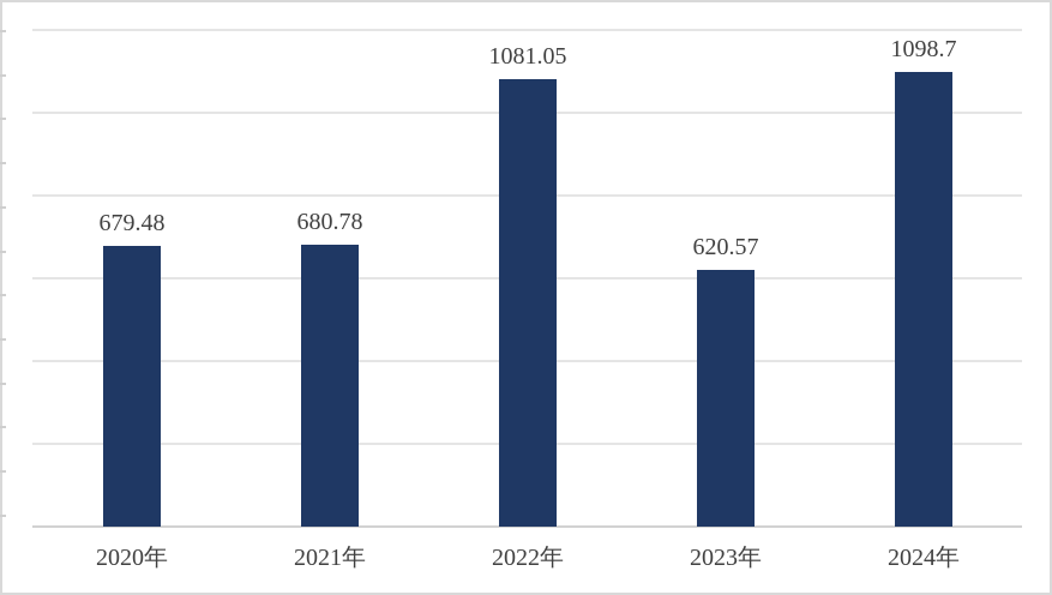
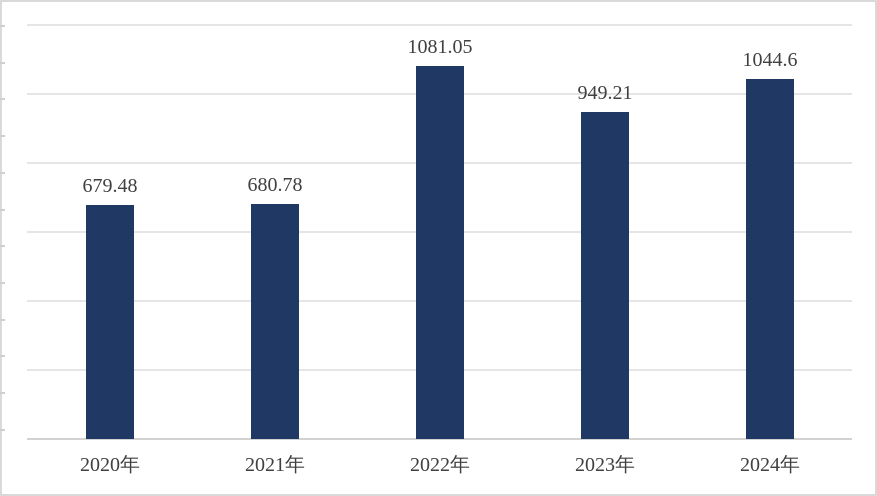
2023年: 620.57 -> 949.21
2024年: 1098.7 -> 1044.6
